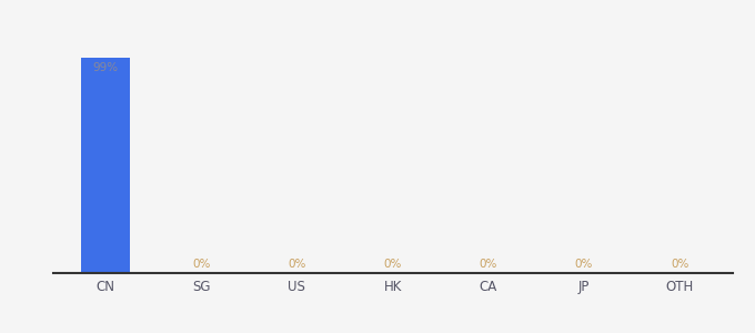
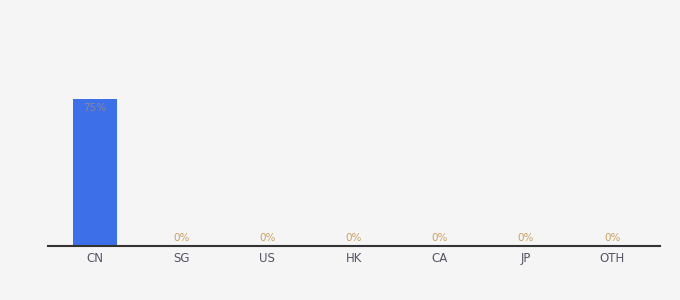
CN: 99% -> 75%
